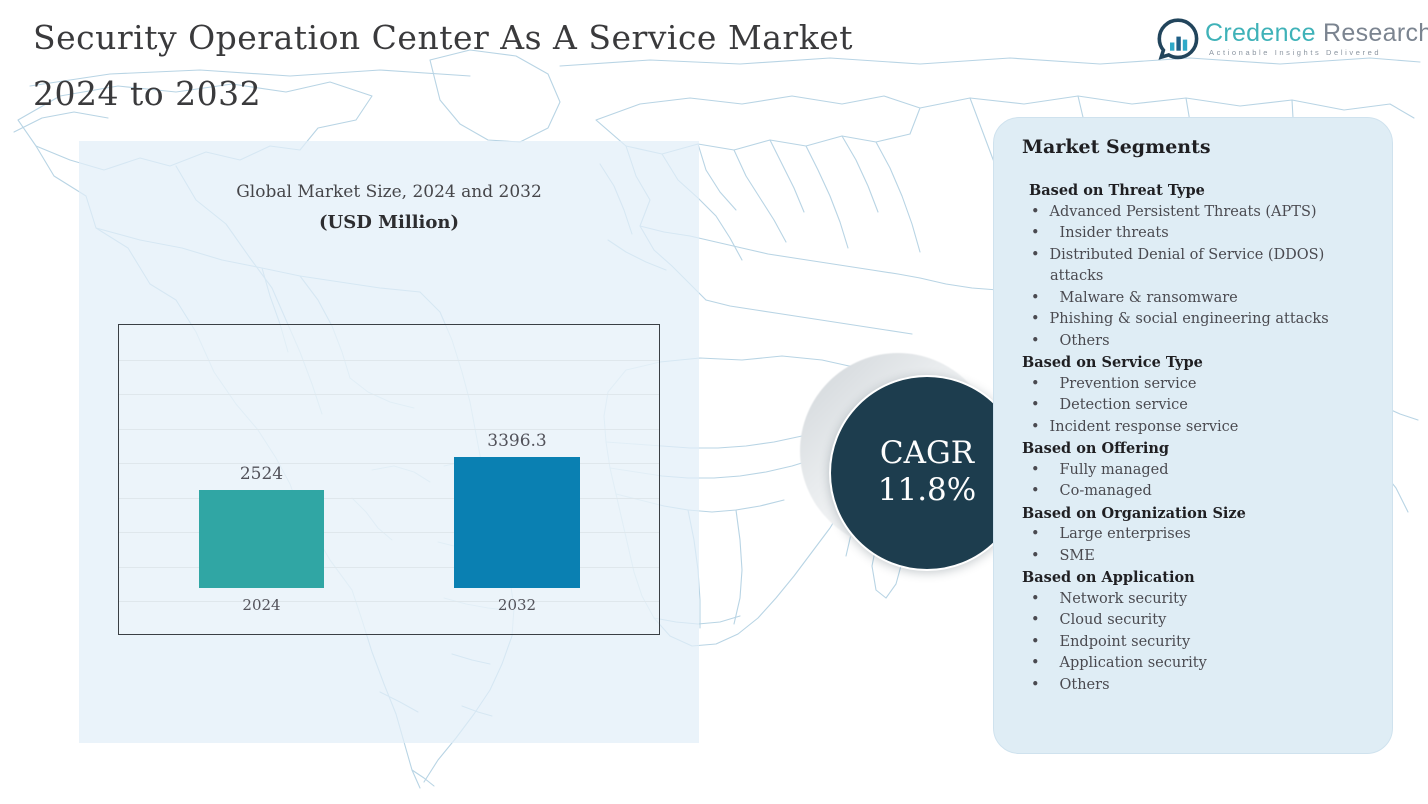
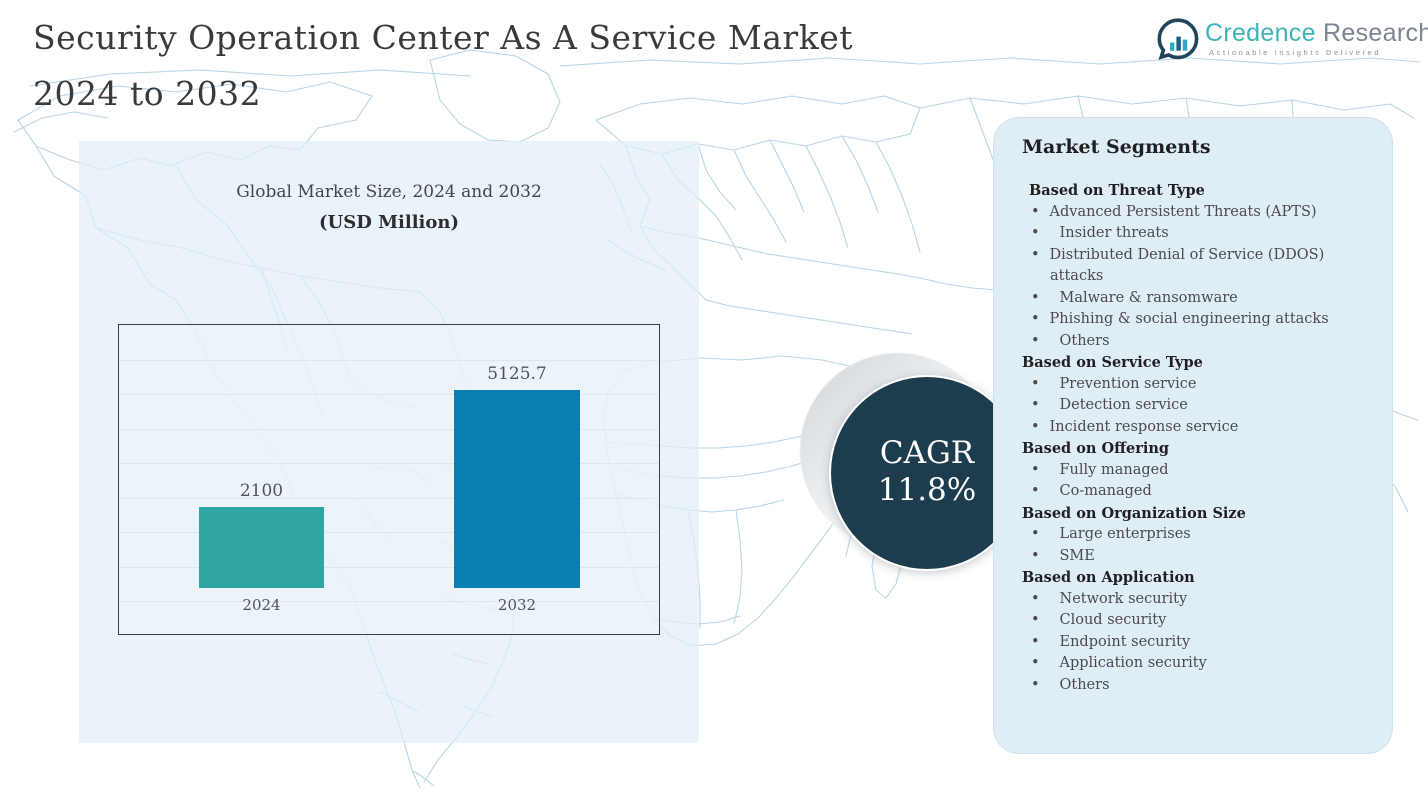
2024: 2524 -> 2100
2032: 3396.3 -> 5125.7
